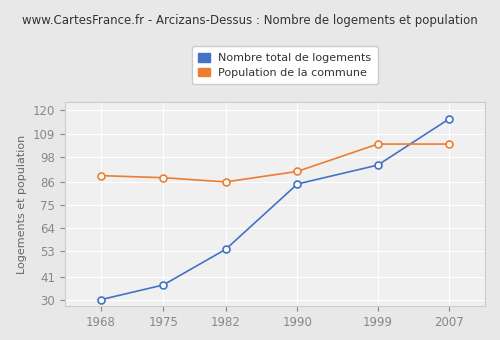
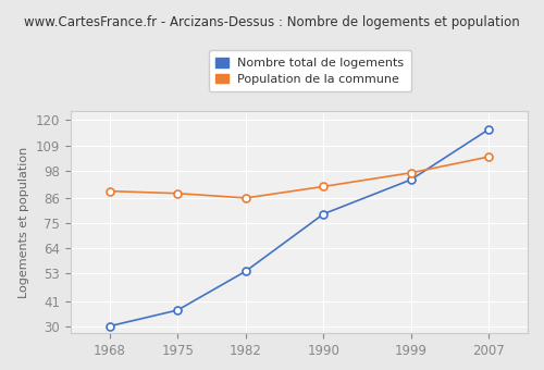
Nombre total de logements/1990: 85 -> 79
Population de la commune/1999: 104 -> 97
